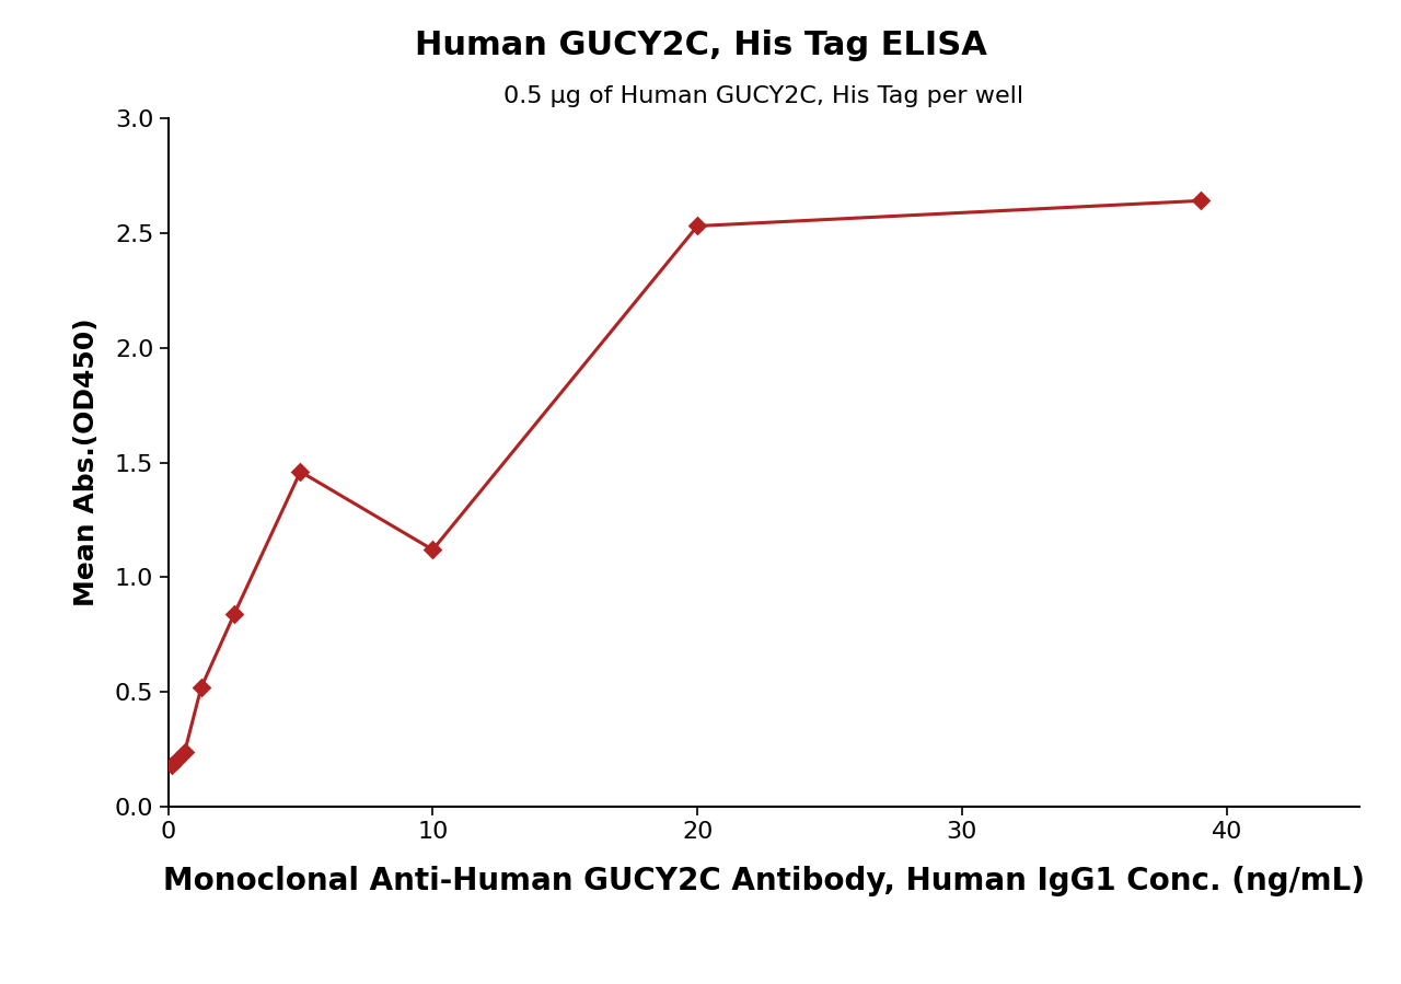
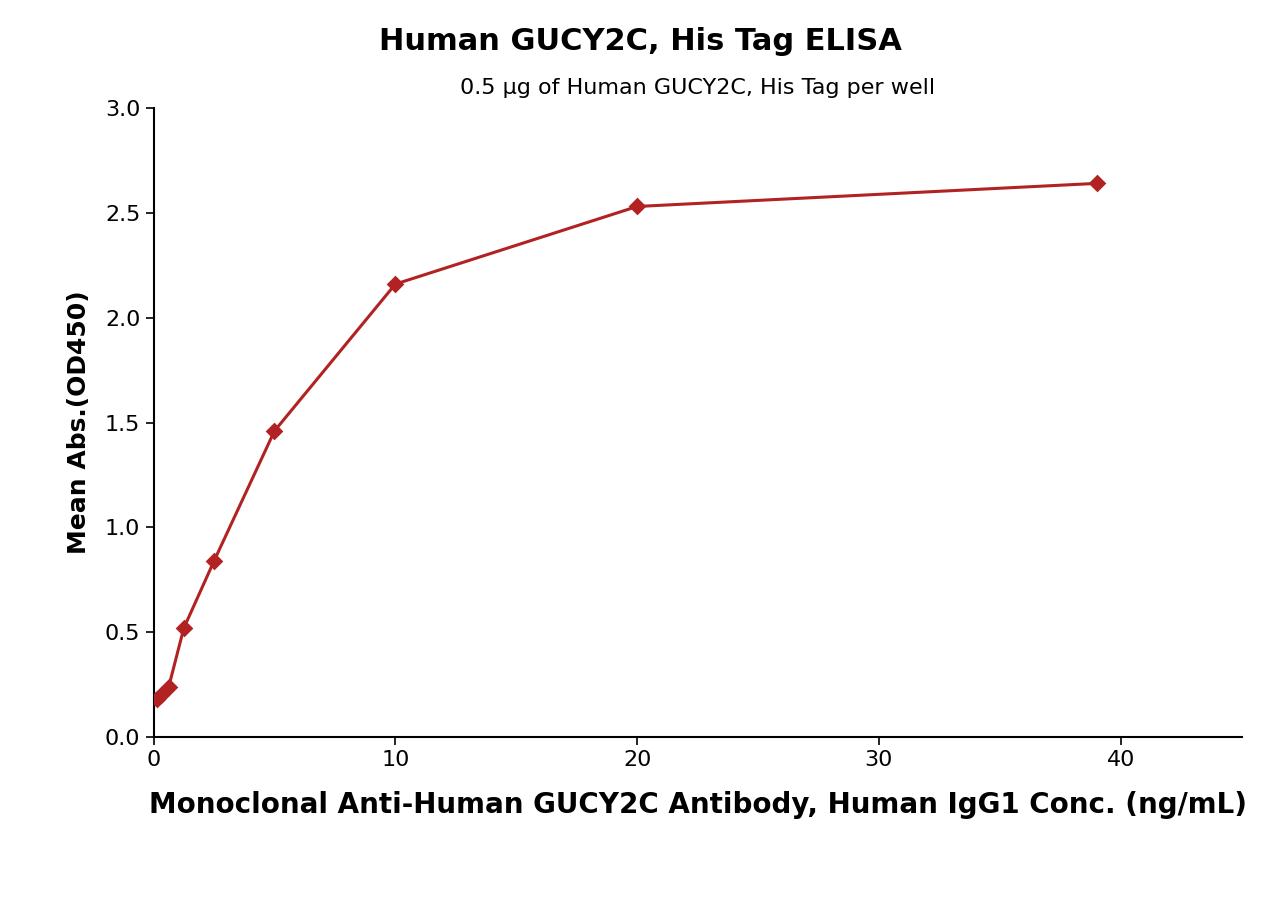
10: 1.12 -> 2.16
